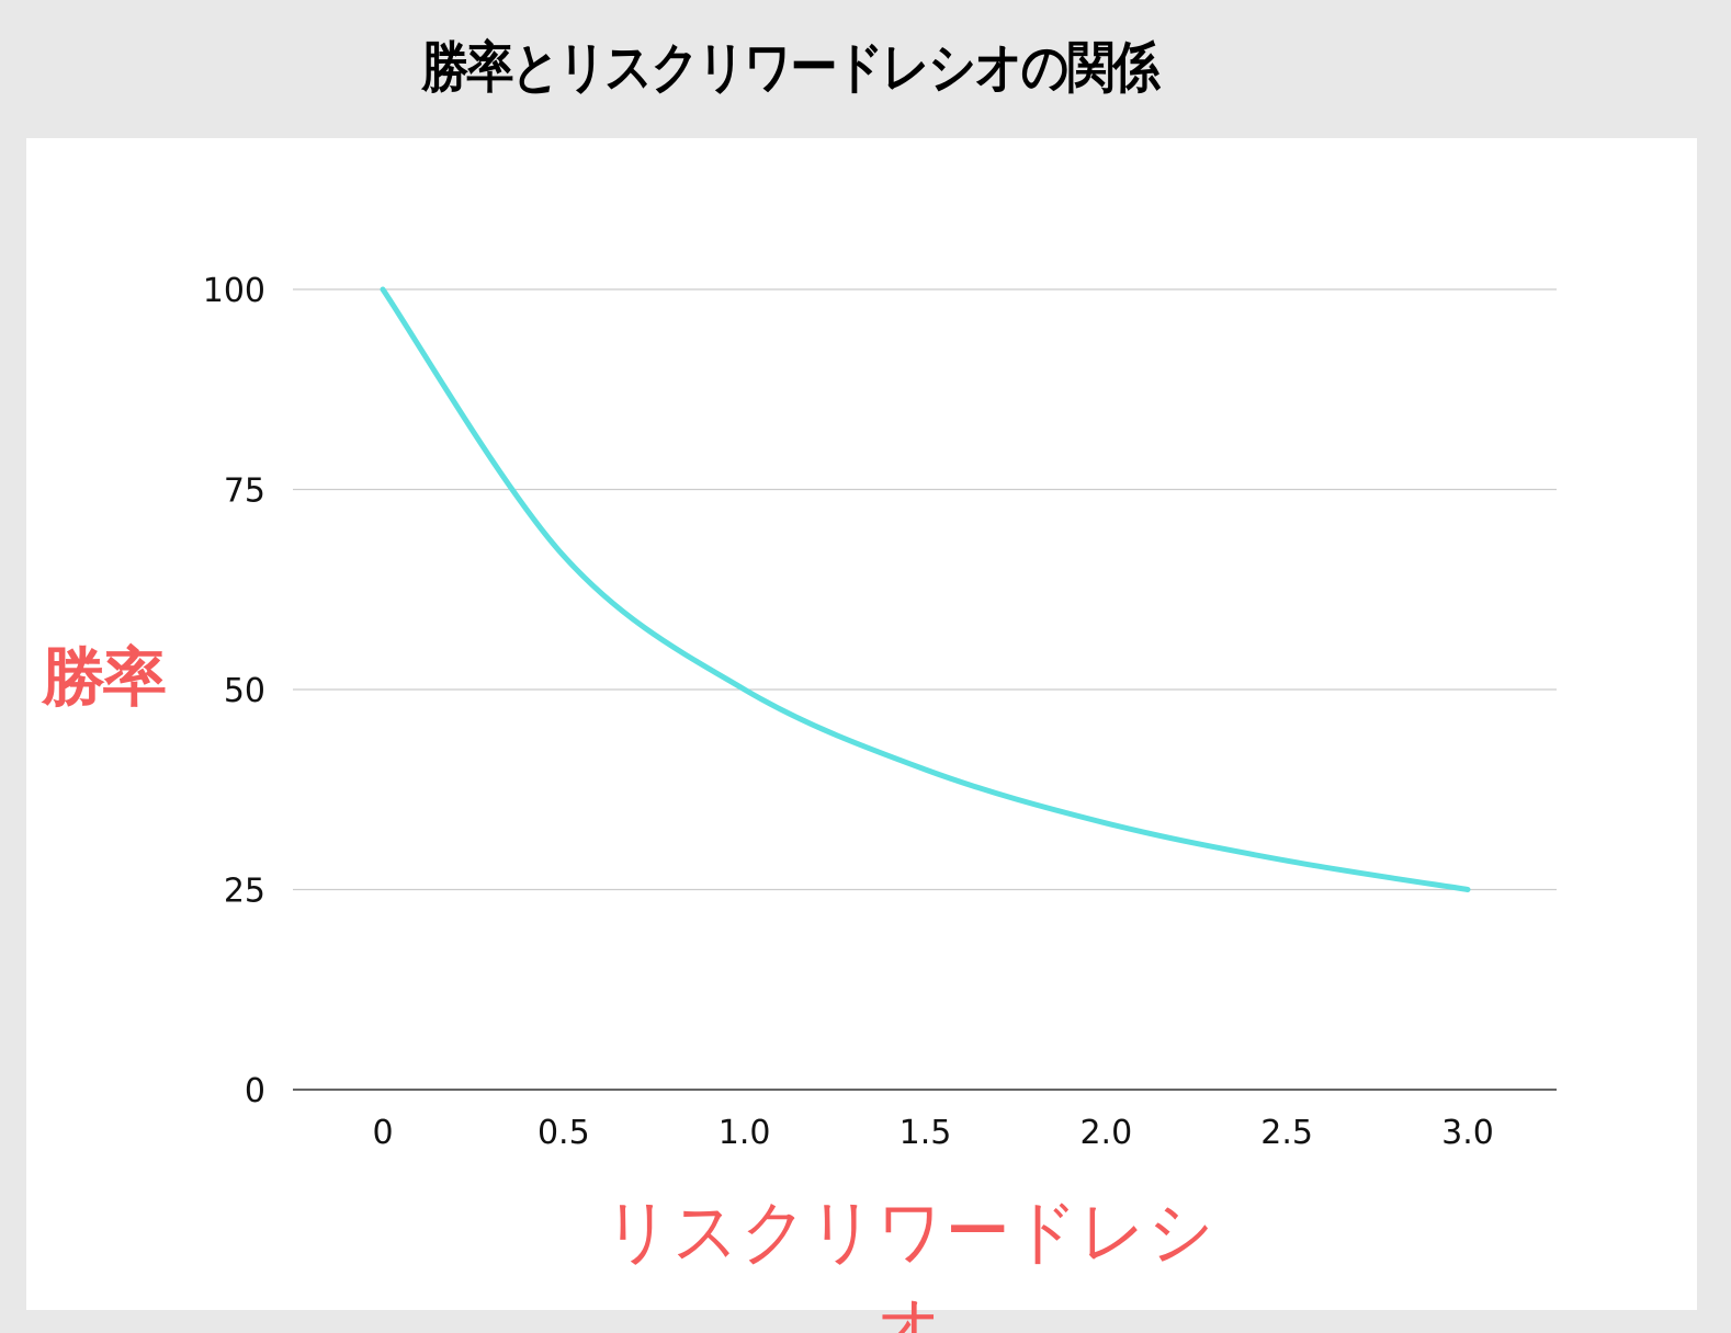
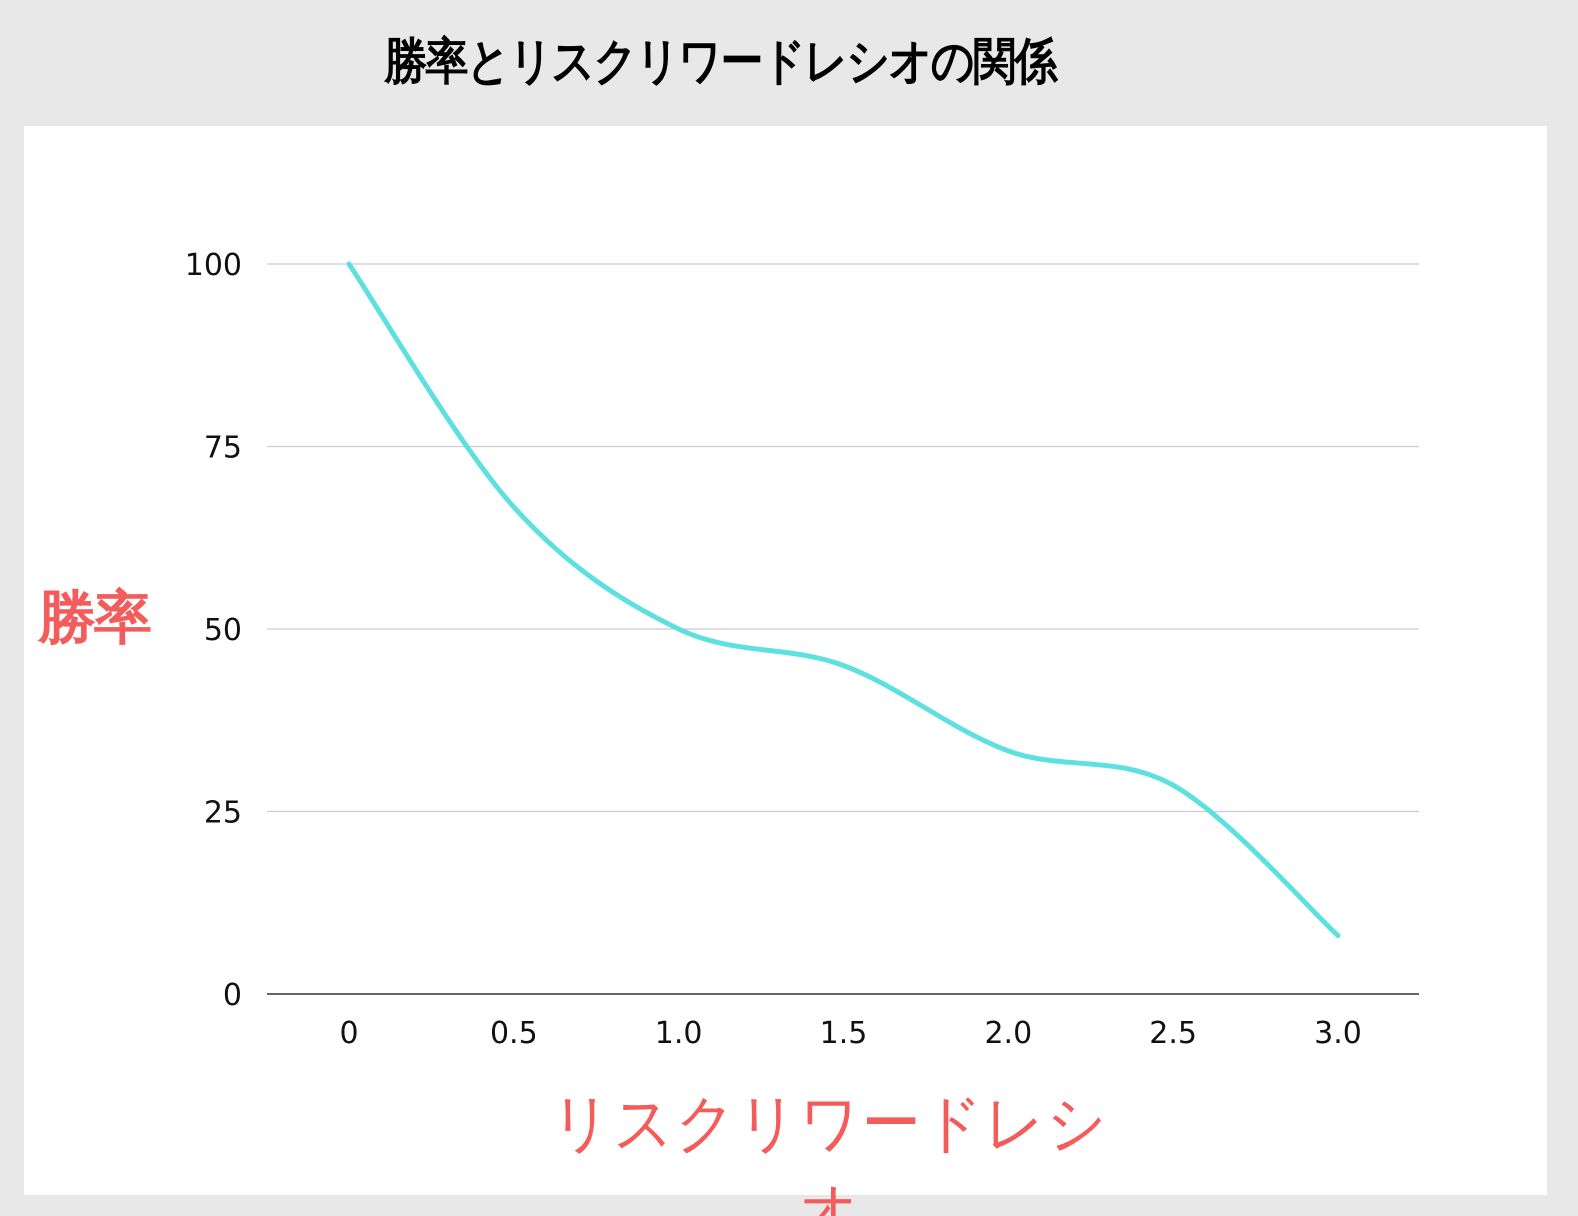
1.5: 40 -> 45
3.0: 25 -> 8
